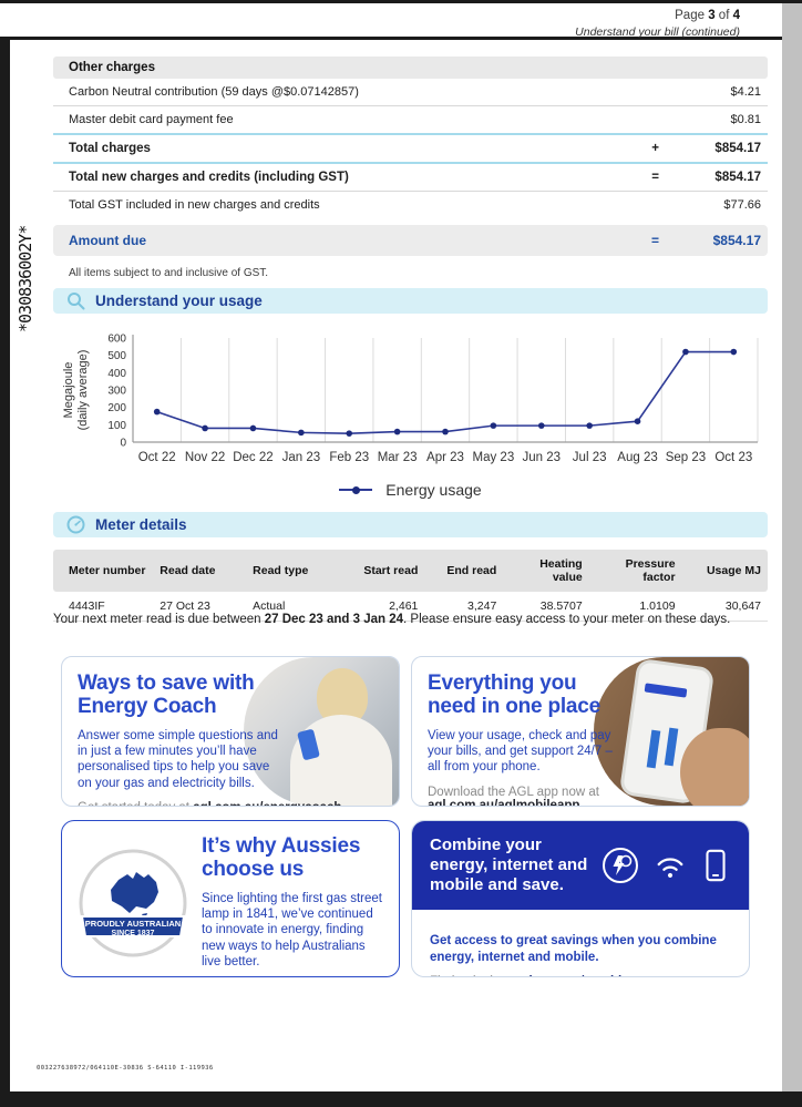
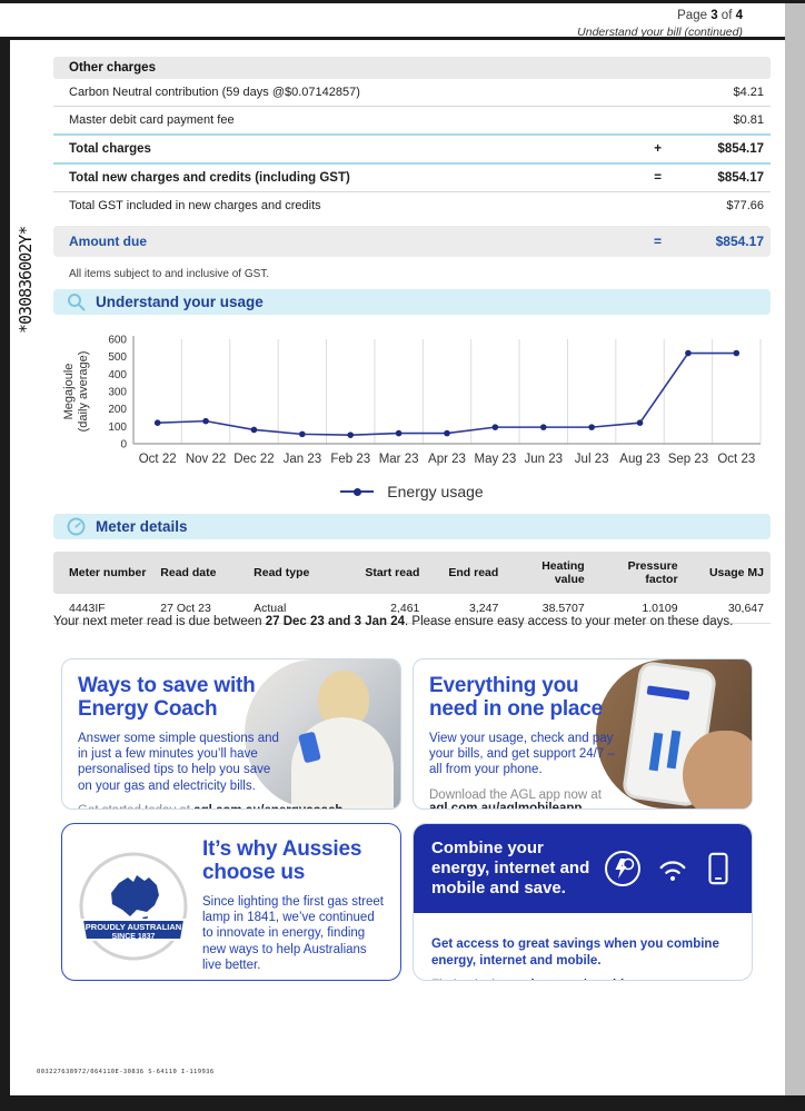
Oct 22: 180 -> 120
Nov 22: 80 -> 130
